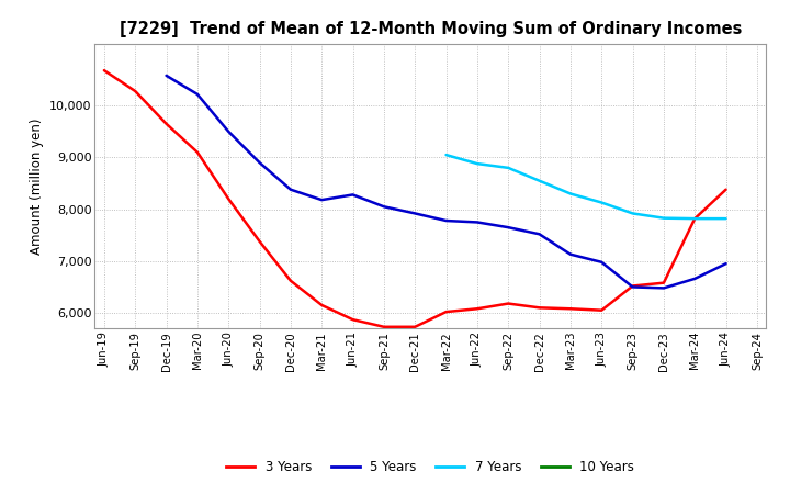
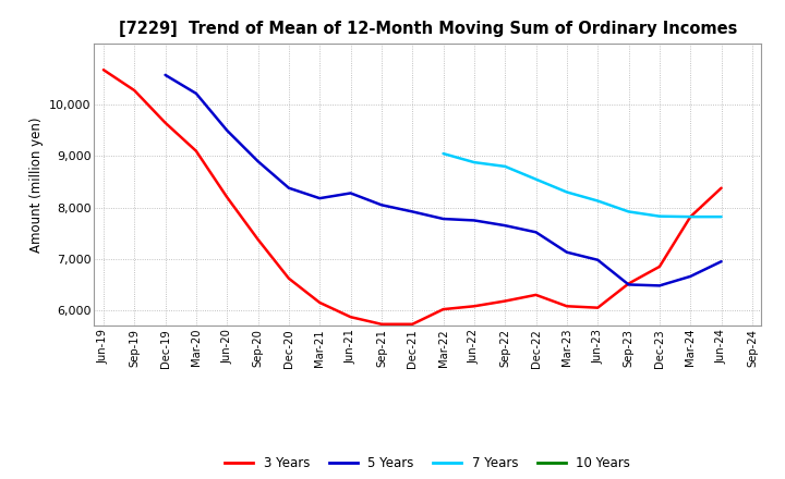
3 Years/Dec-22: 6,100 -> 6,300
3 Years/Dec-23: 6,580 -> 6,850
